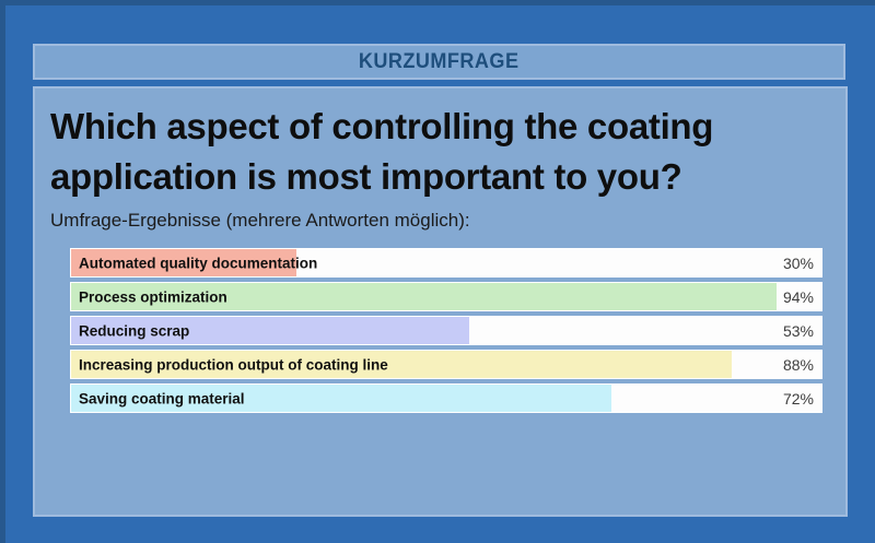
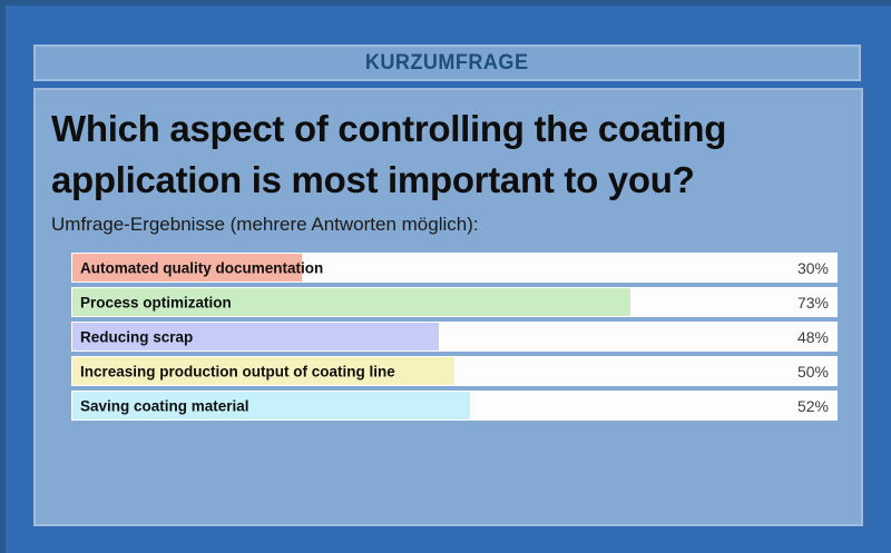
Process optimization: 94% -> 73%
Reducing scrap: 53% -> 48%
Increasing production output of coating line: 88% -> 50%
Saving coating material: 72% -> 52%
